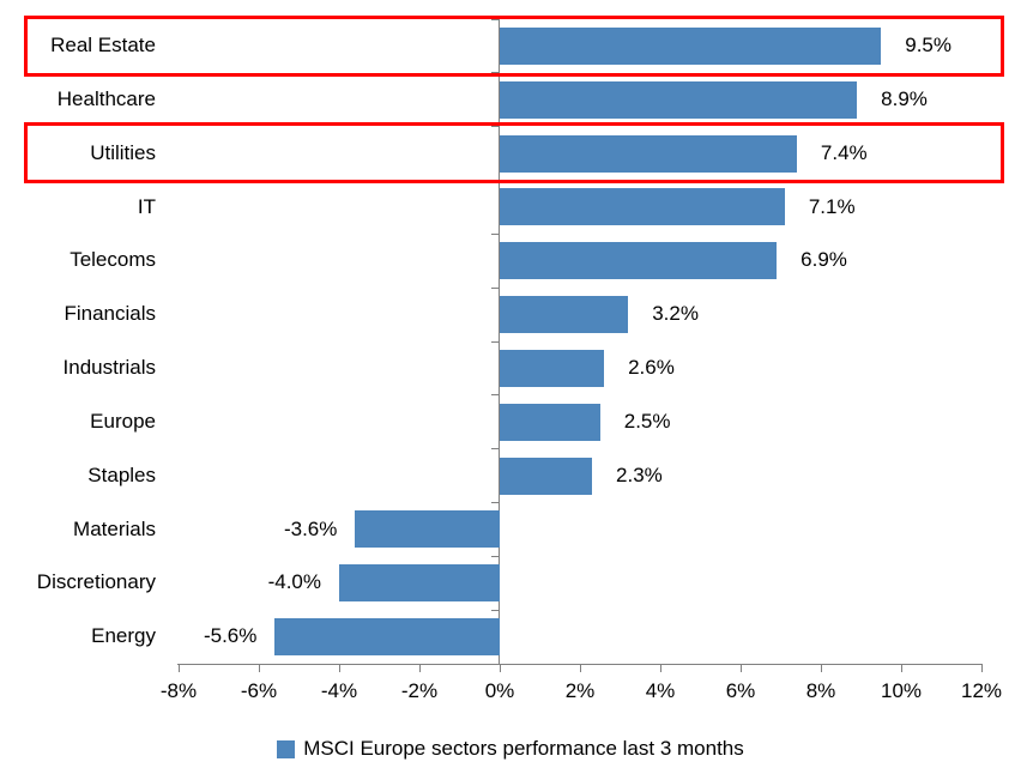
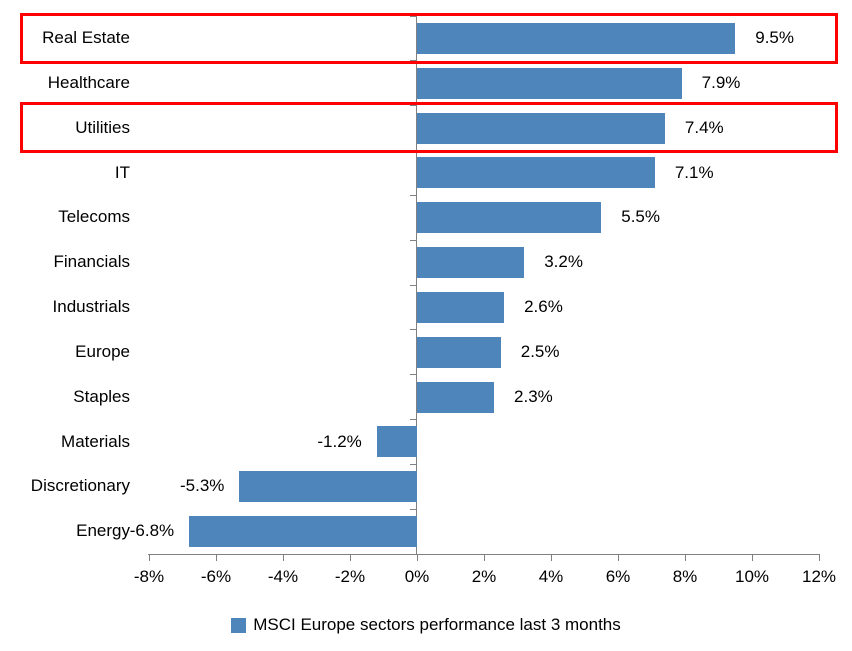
Healthcare: 8.9% -> 7.9%
Telecoms: 6.9% -> 5.5%
Materials: -3.6% -> -1.2%
Discretionary: -4.0% -> -5.3%
Energy: -5.6% -> -6.8%
